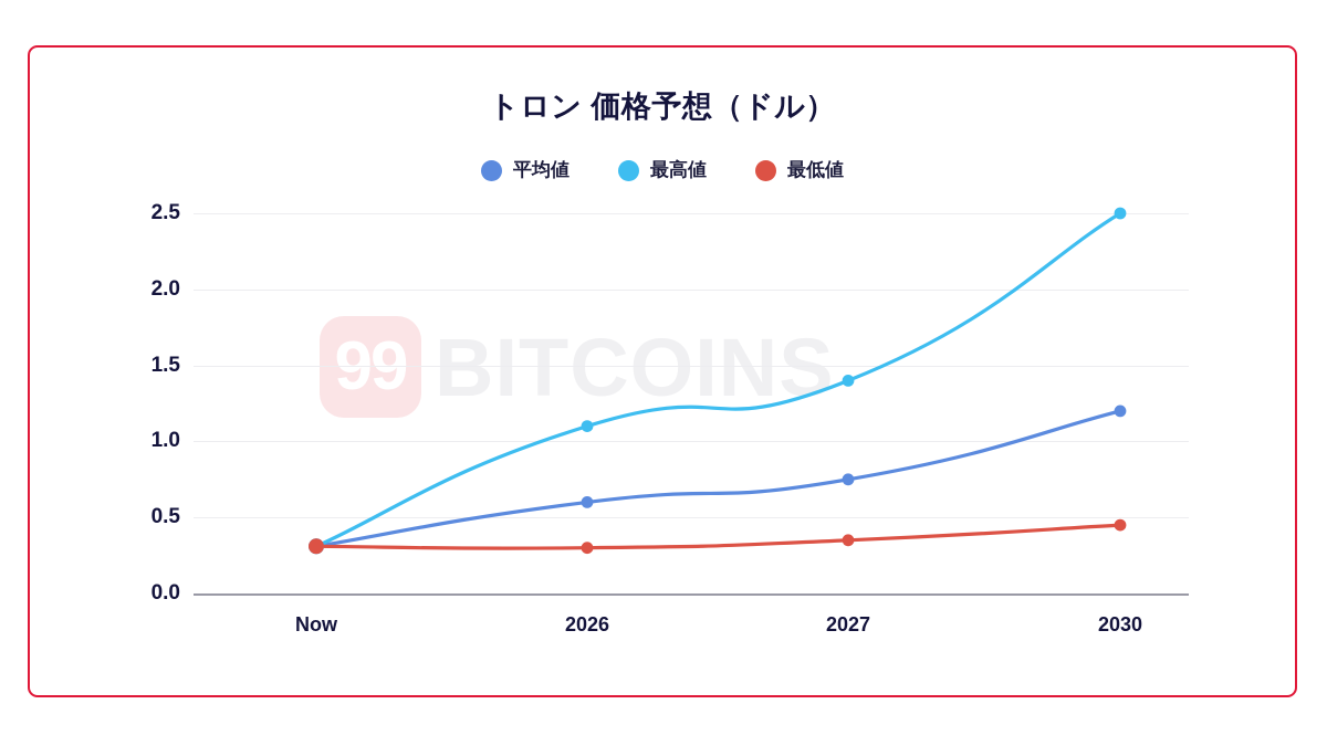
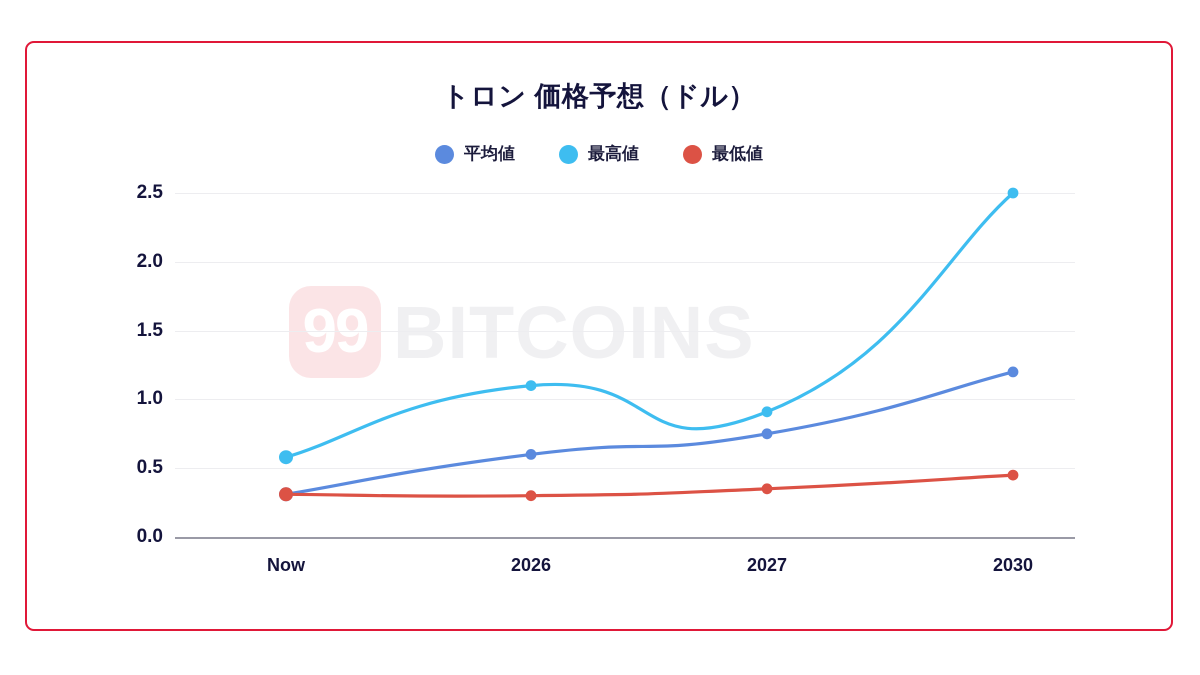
最高値/Now: 0.31 -> 0.58
最高値/2027: 1.40 -> 0.91
